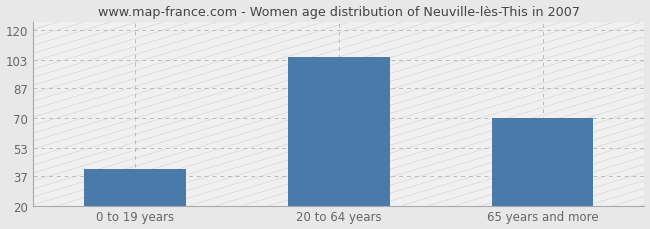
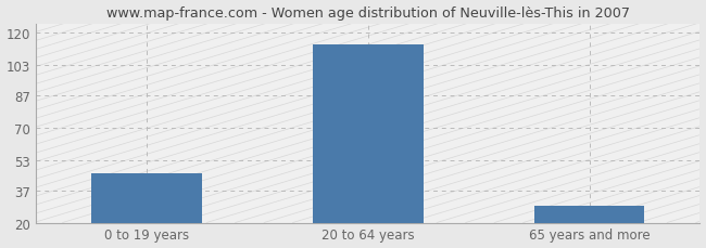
0 to 19 years: 41 -> 46
20 to 64 years: 105 -> 114
65 years and more: 70 -> 29
